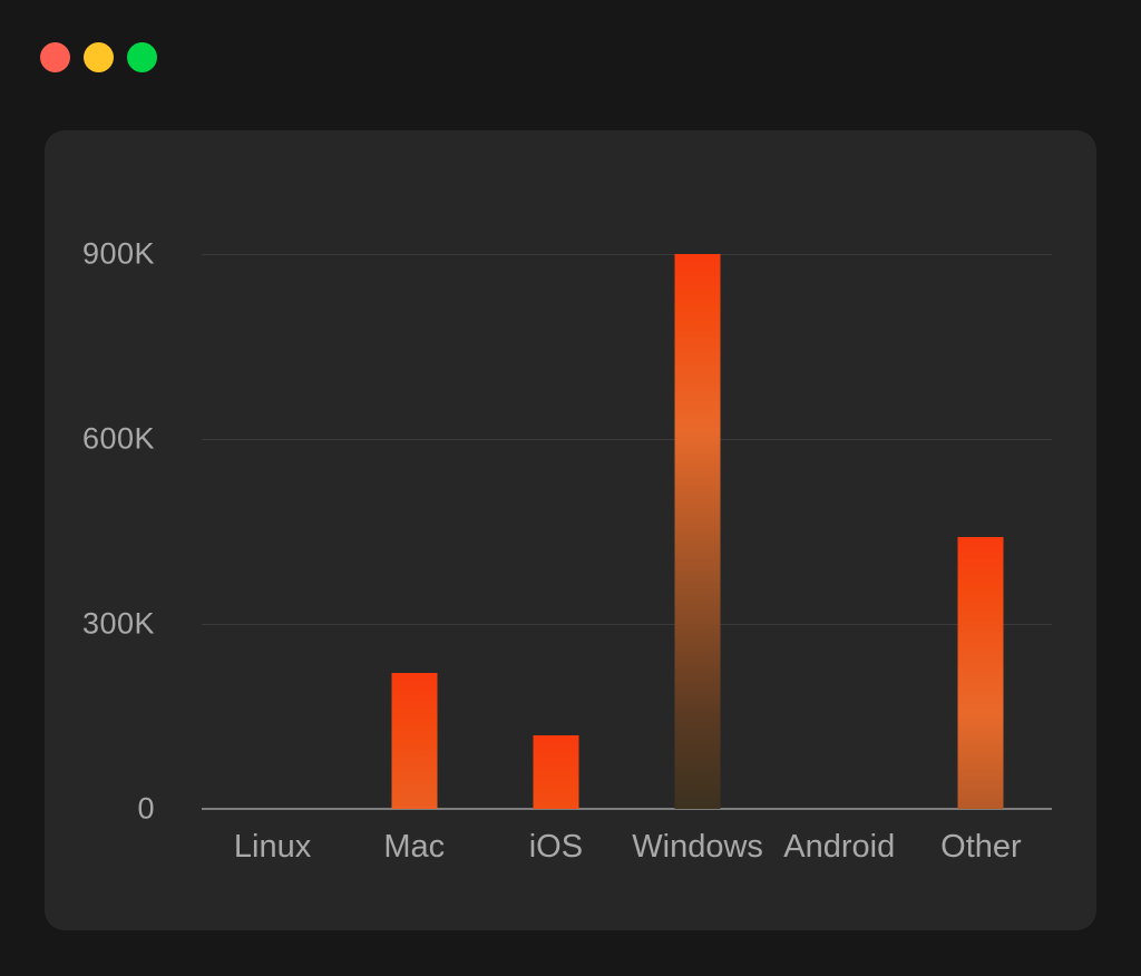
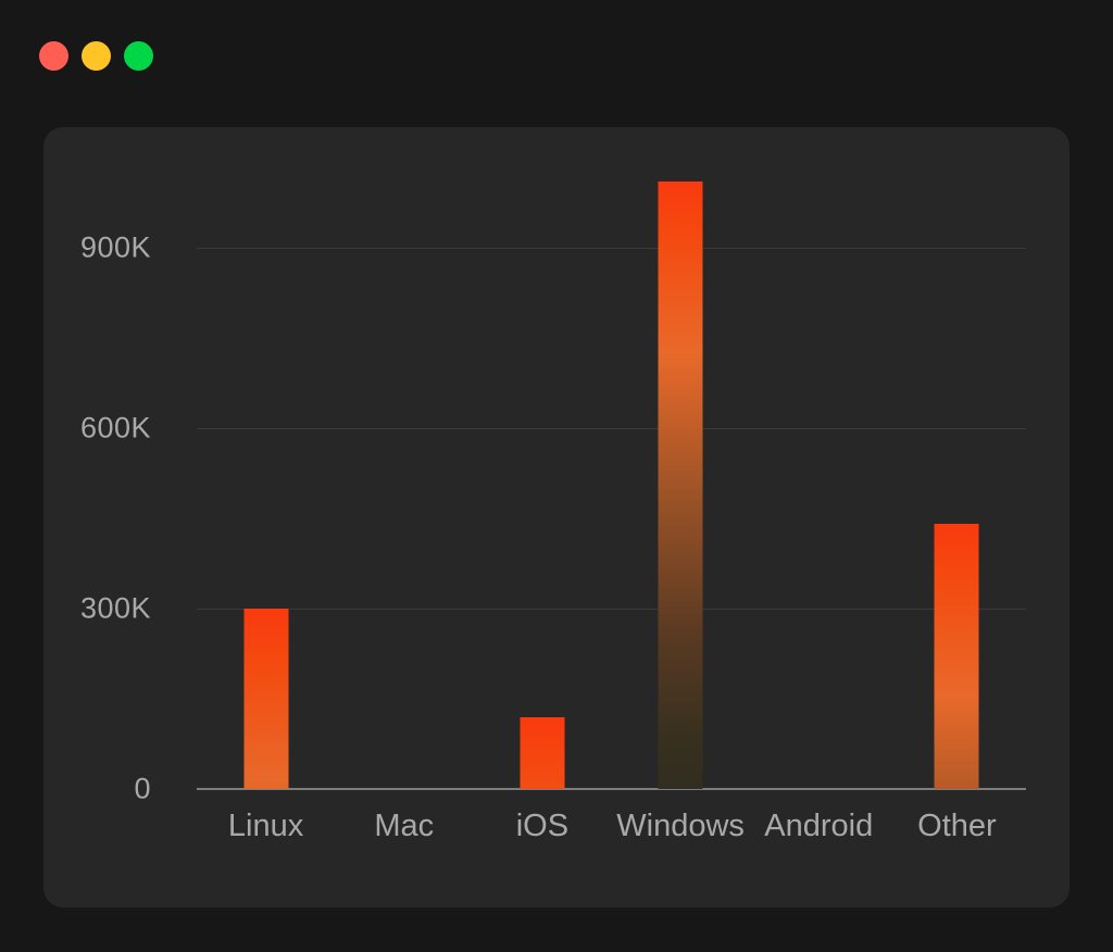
Linux: 340K -> 700K
Mac: 660K -> 520K
Windows: 1000K -> 1060K
